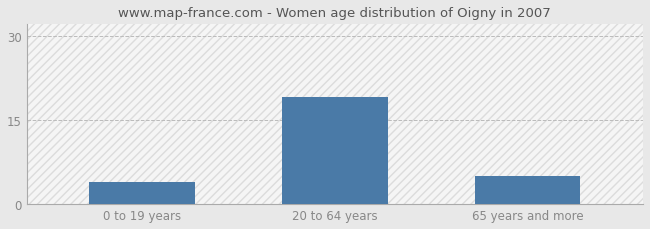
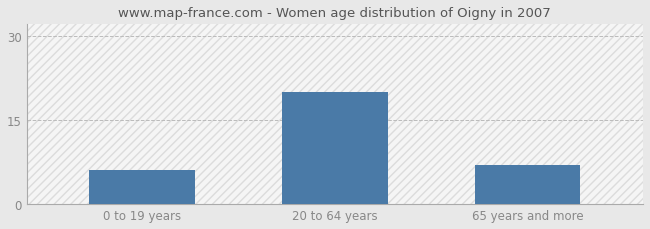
0 to 19 years: 4 -> 6
20 to 64 years: 19 -> 20
65 years and more: 5 -> 7
